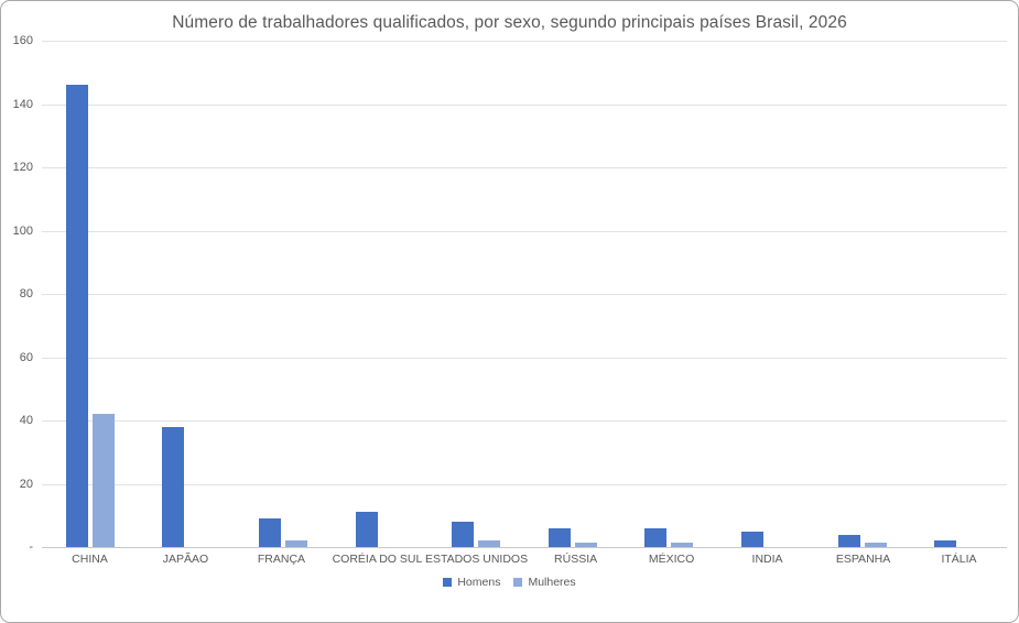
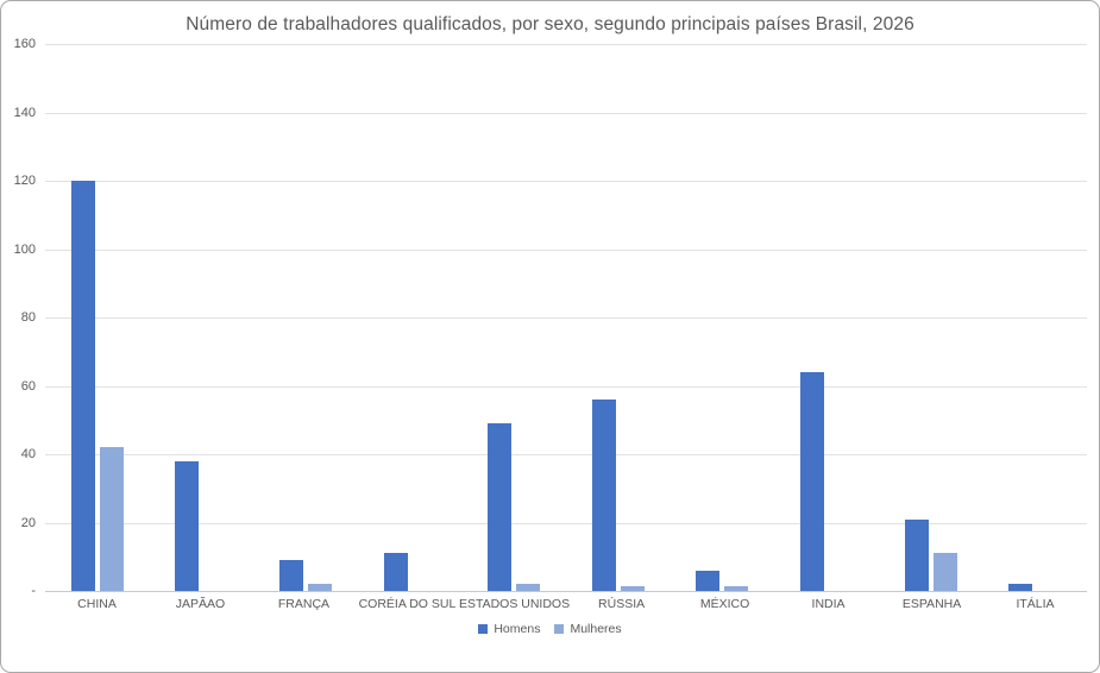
Homens/CHINA: 146 -> 120
Homens/ESTADOS UNIDOS: 8 -> 49
Homens/RÚSSIA: 6 -> 56
Homens/INDIA: 5 -> 64
Homens/ESPANHA: 4 -> 21
Mulheres/ESPANHA: 2 -> 11
